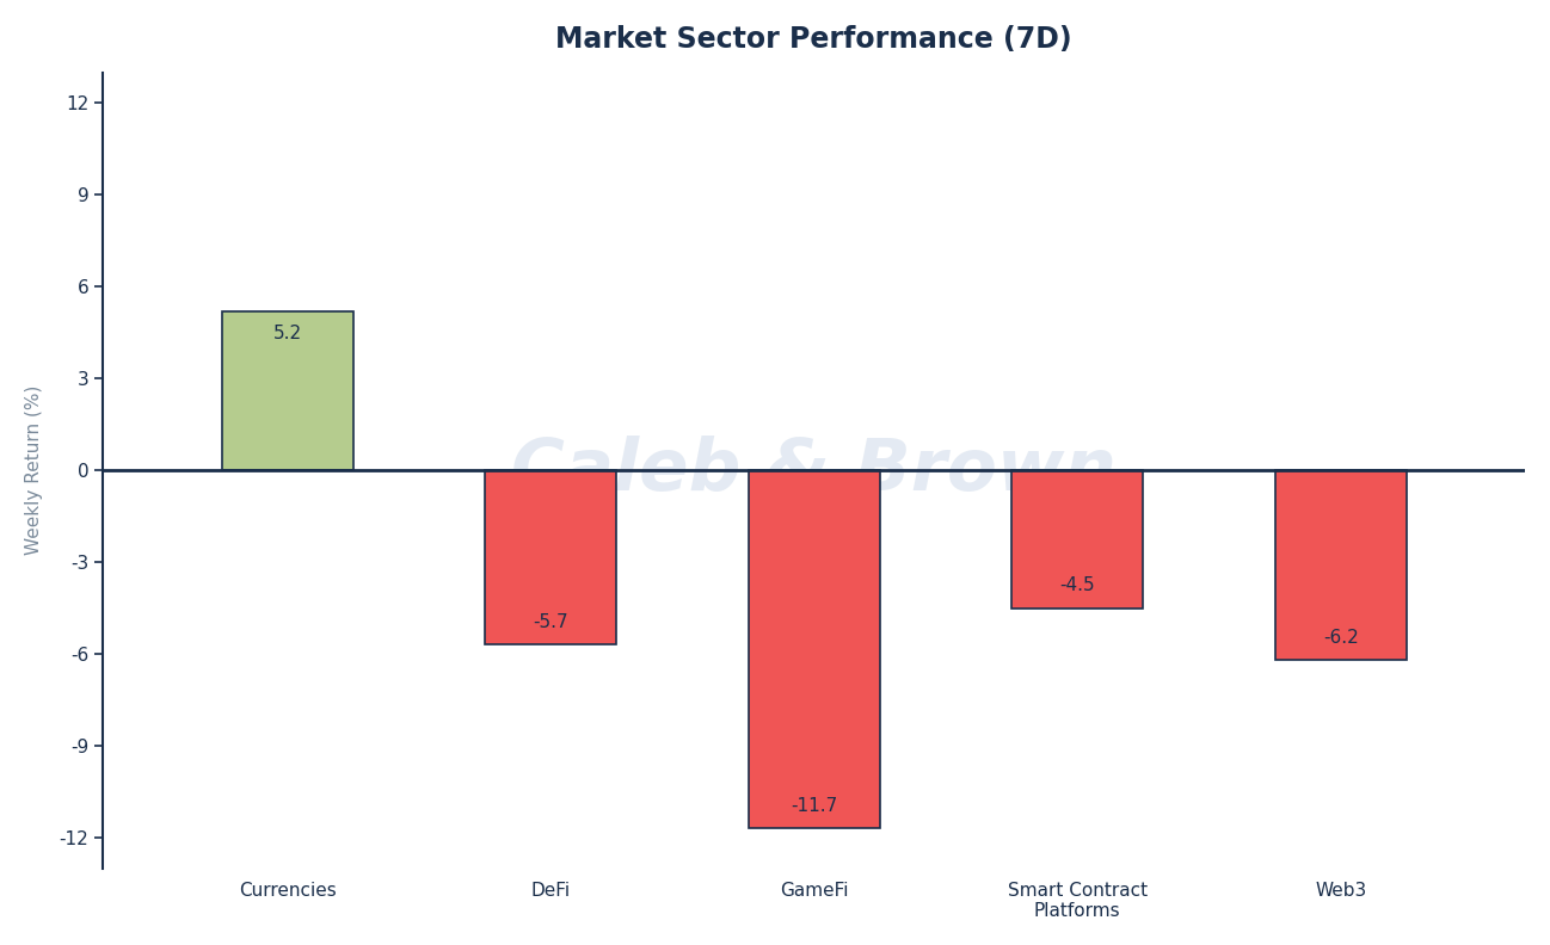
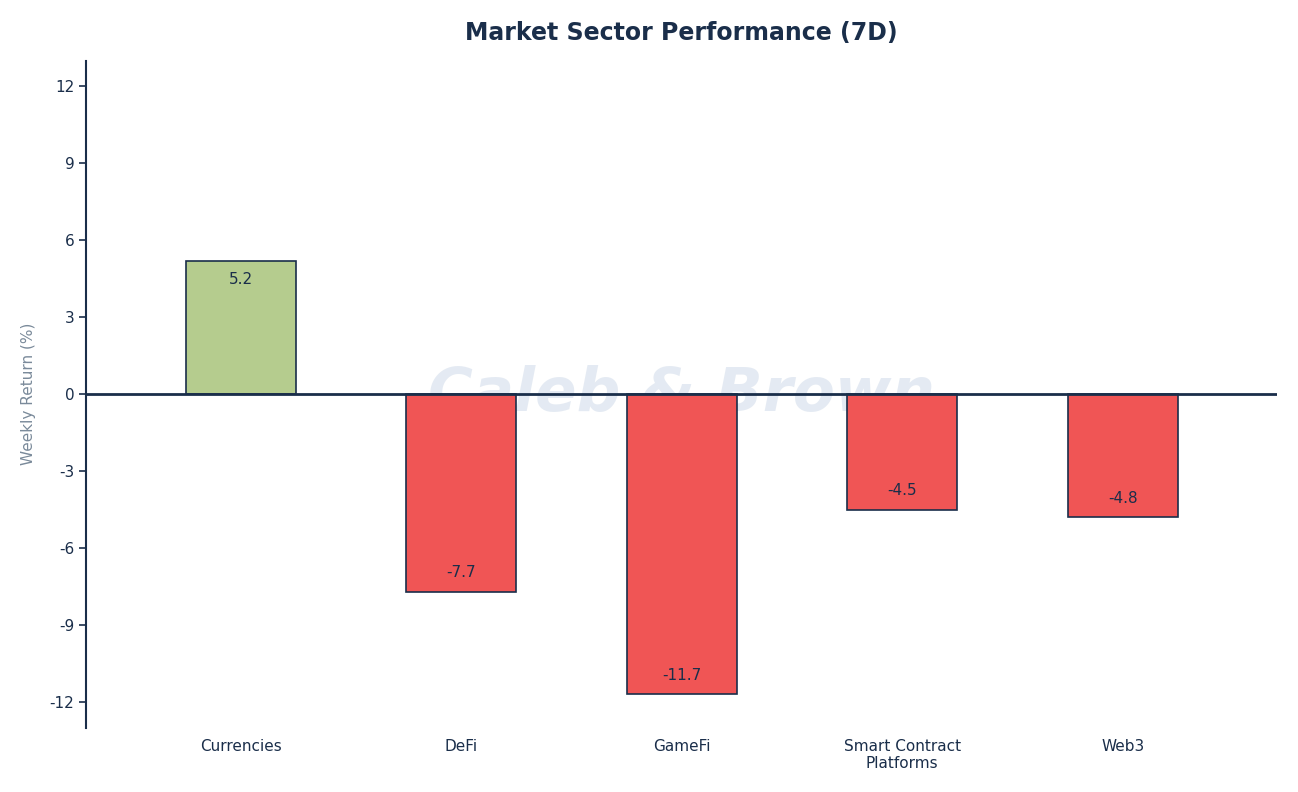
DeFi: -5.7 -> -7.7
Web3: -6.2 -> -4.8
